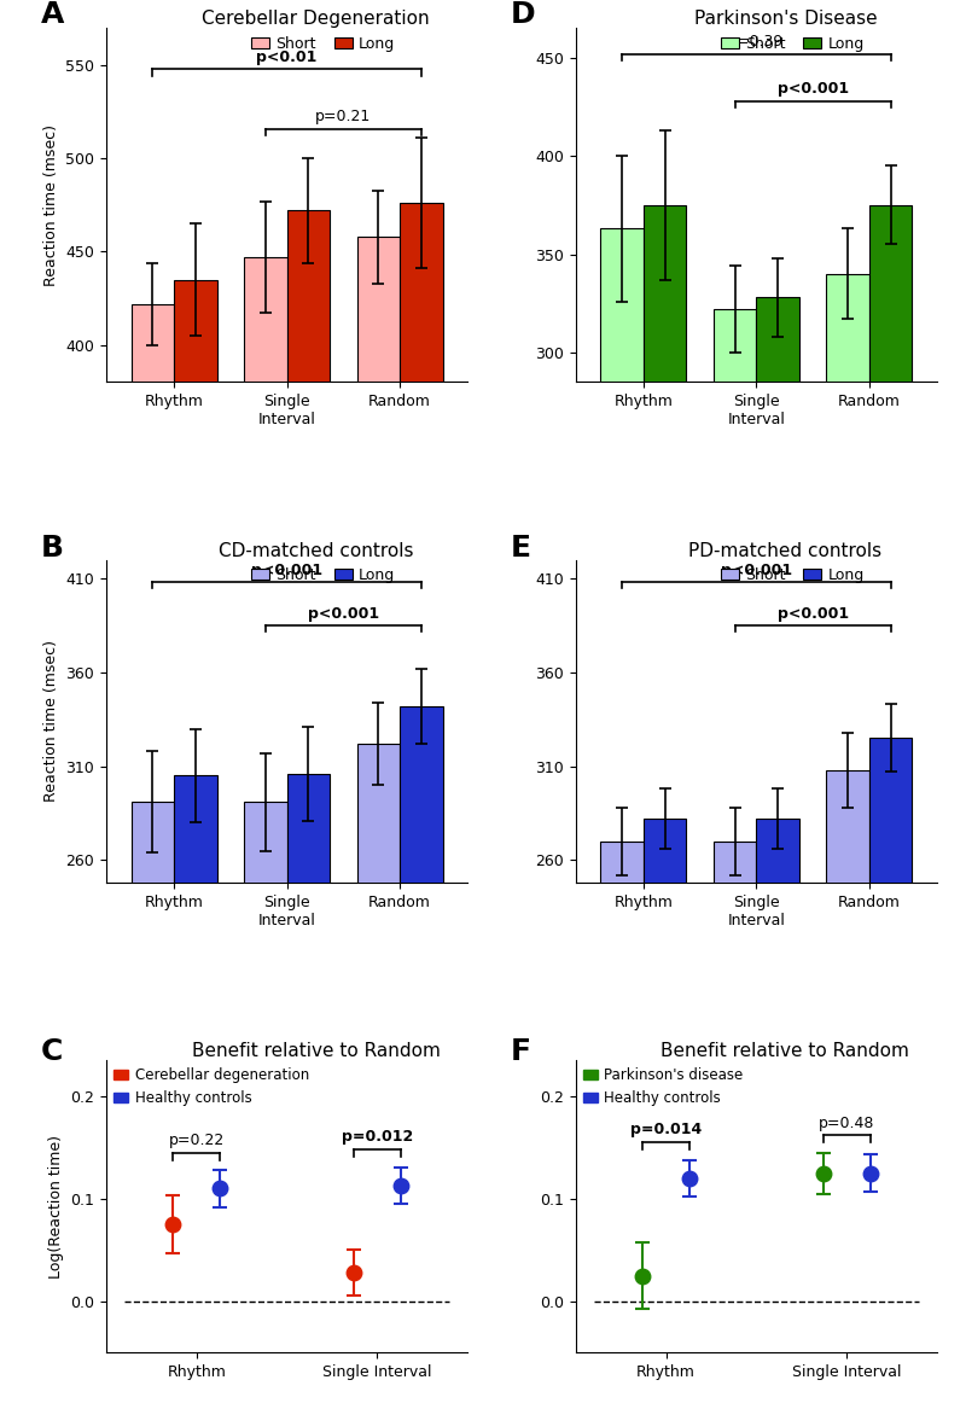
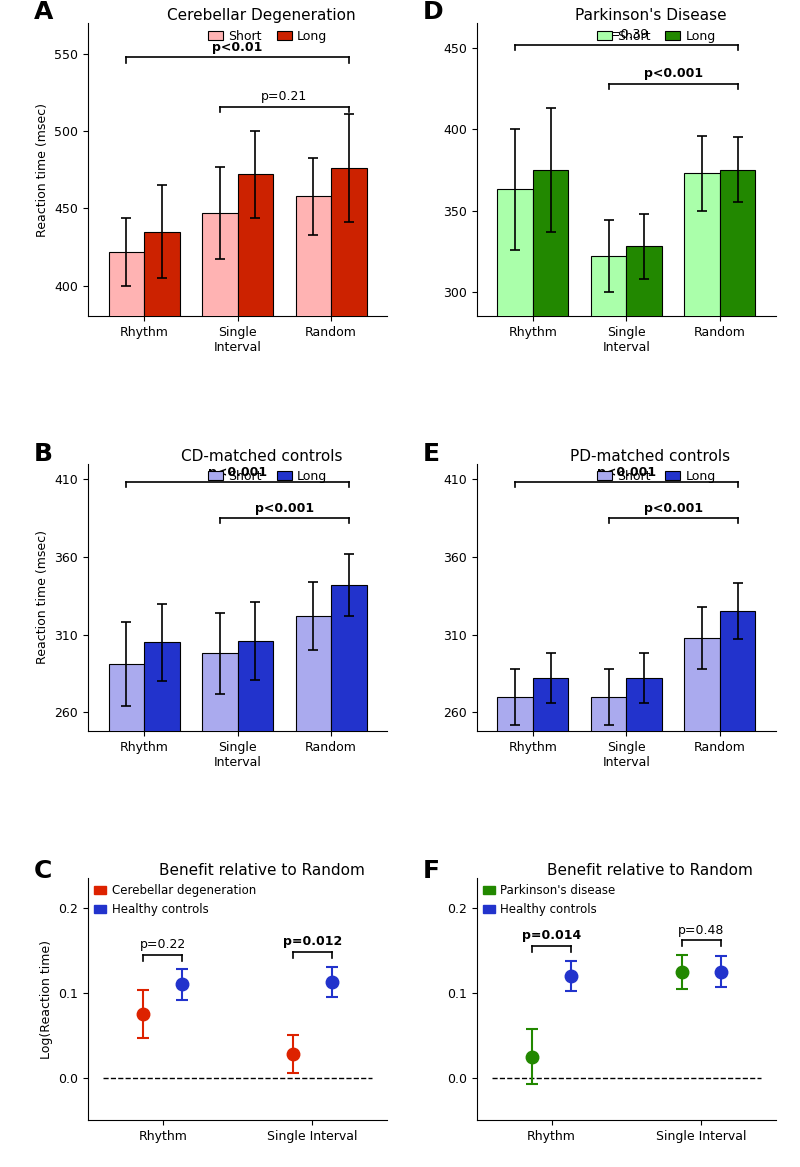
Parkinson's Disease/Short/Random: 340 -> 373
CD-matched controls/Short/Single Interval: 291 -> 298
